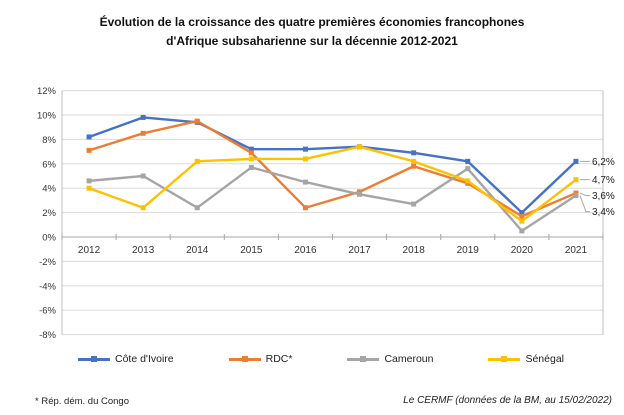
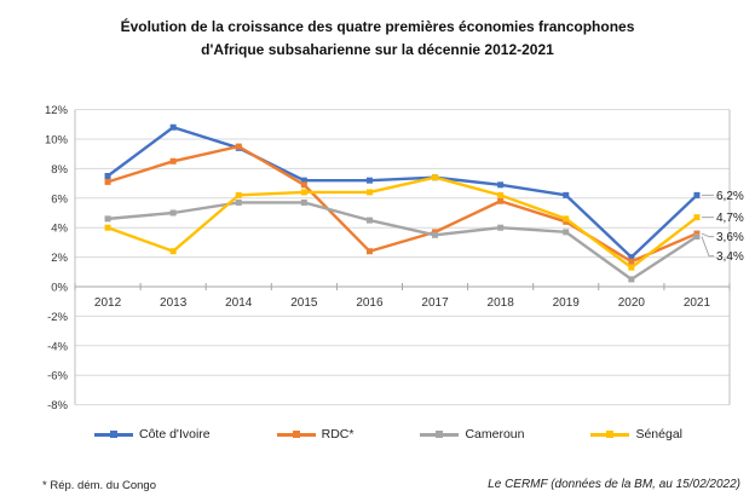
Côte d'Ivoire/2012: 8.2% -> 7.5%
Côte d'Ivoire/2013: 9.8% -> 10.8%
Cameroun/2014: 2.4% -> 5.7%
Cameroun/2018: 2.7% -> 4.0%
Cameroun/2019: 5.6% -> 3.7%
